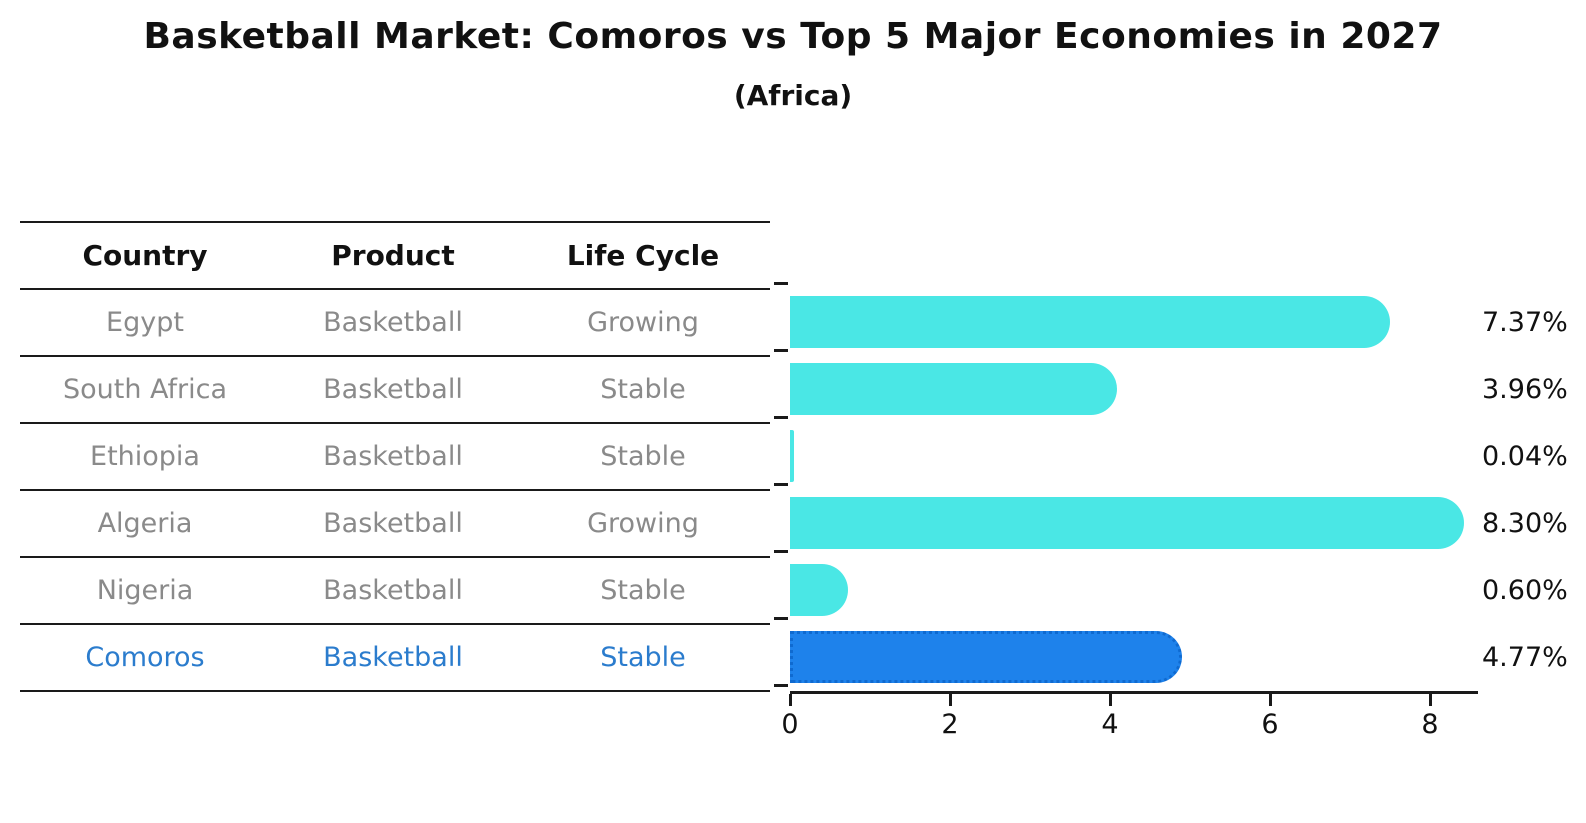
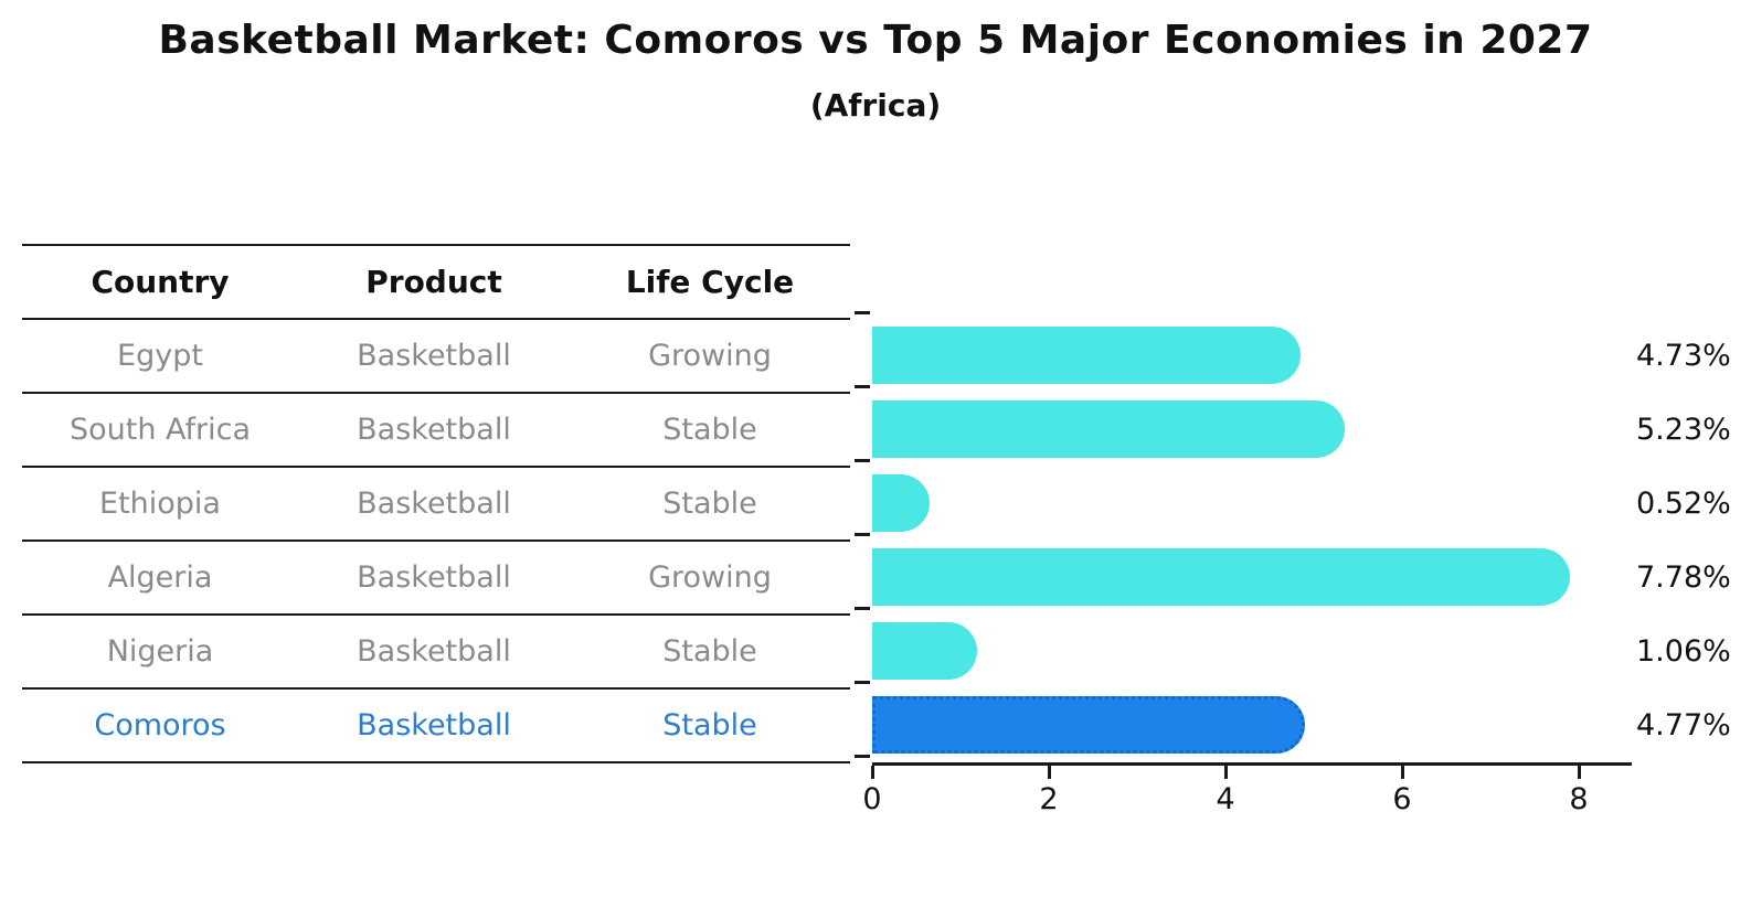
Egypt: 7.37% -> 4.73%
South Africa: 3.96% -> 5.23%
Ethiopia: 0.04% -> 0.52%
Algeria: 8.30% -> 7.78%
Nigeria: 0.60% -> 1.06%
